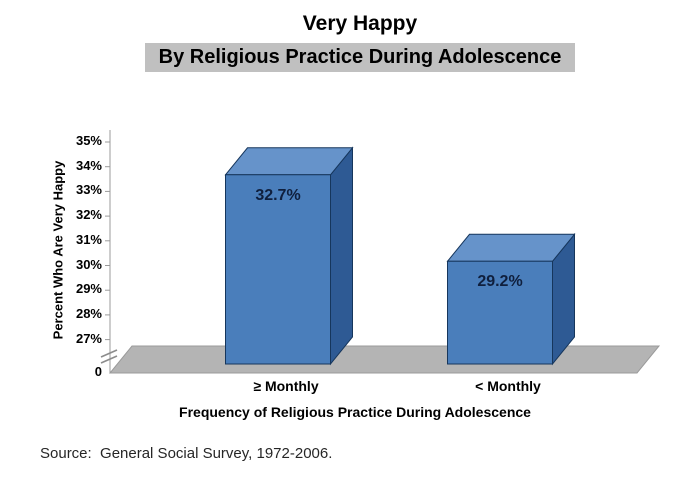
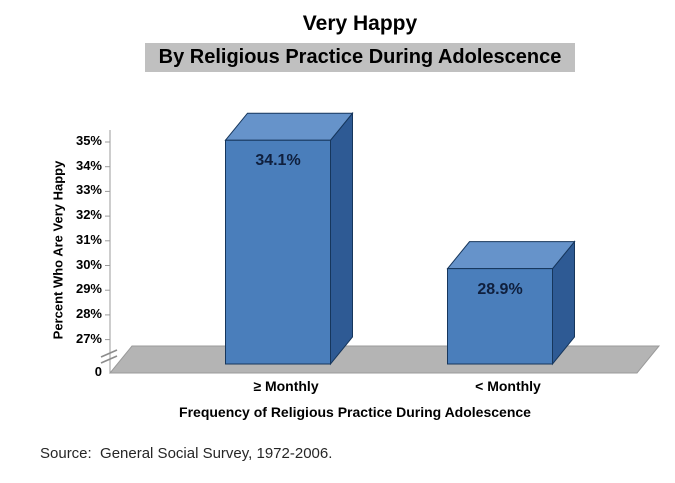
≥ Monthly: 32.7% -> 34.1%
< Monthly: 29.2% -> 28.9%
